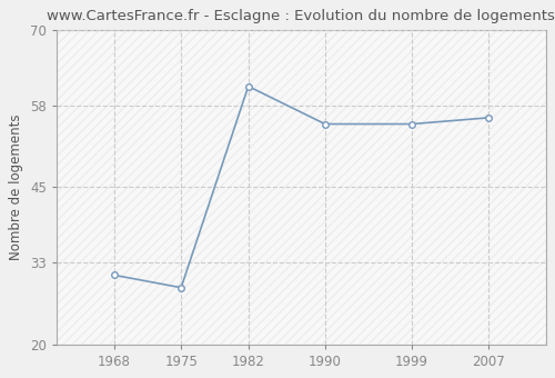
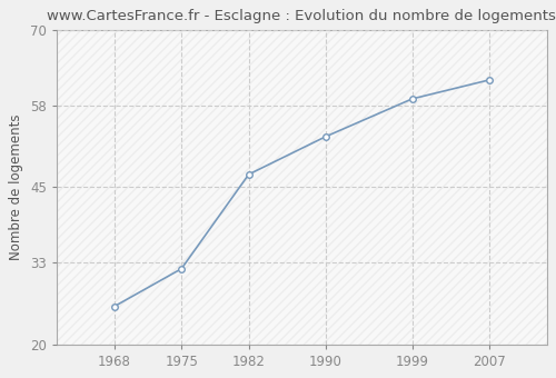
1968: 31 -> 26
1975: 29 -> 32
1982: 61 -> 47
1990: 55 -> 53
1999: 55 -> 59
2007: 56 -> 62
